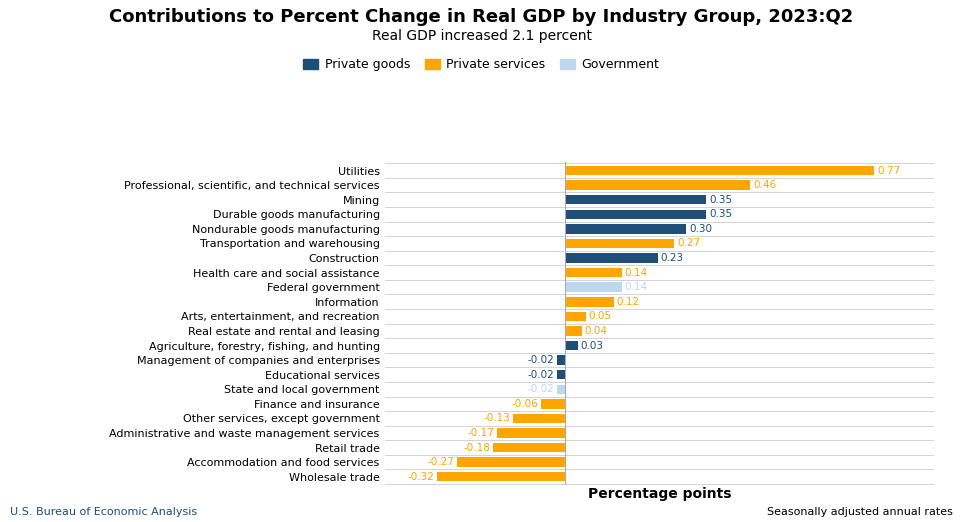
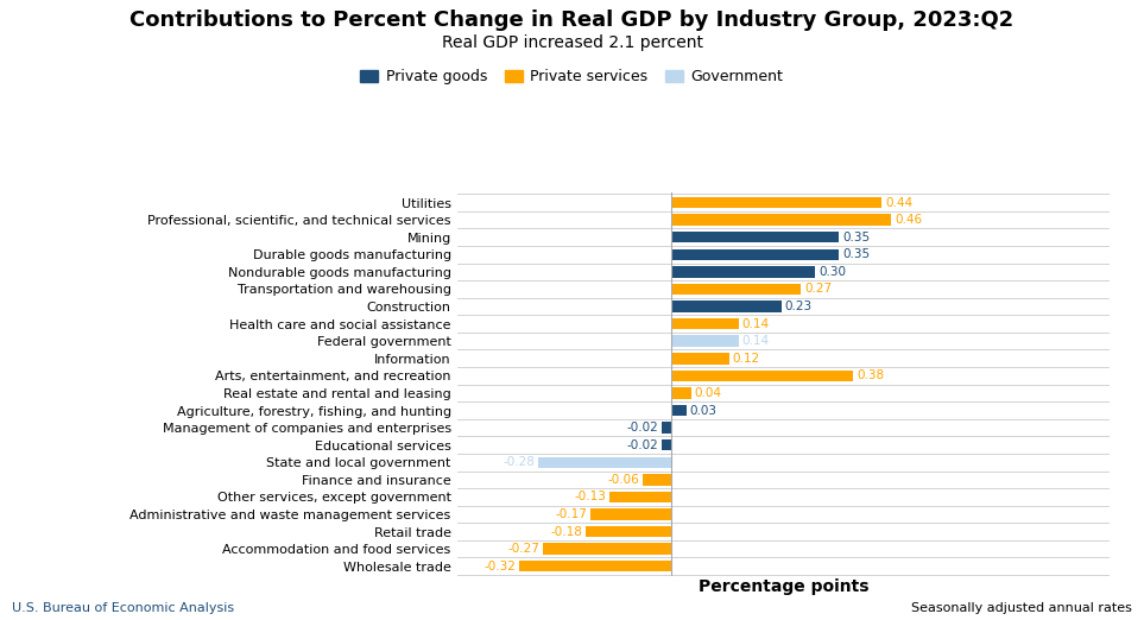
Utilities: 0.77 -> 0.44
Arts, entertainment, and recreation: 0.05 -> 0.38
State and local government: -0.02 -> -0.28
